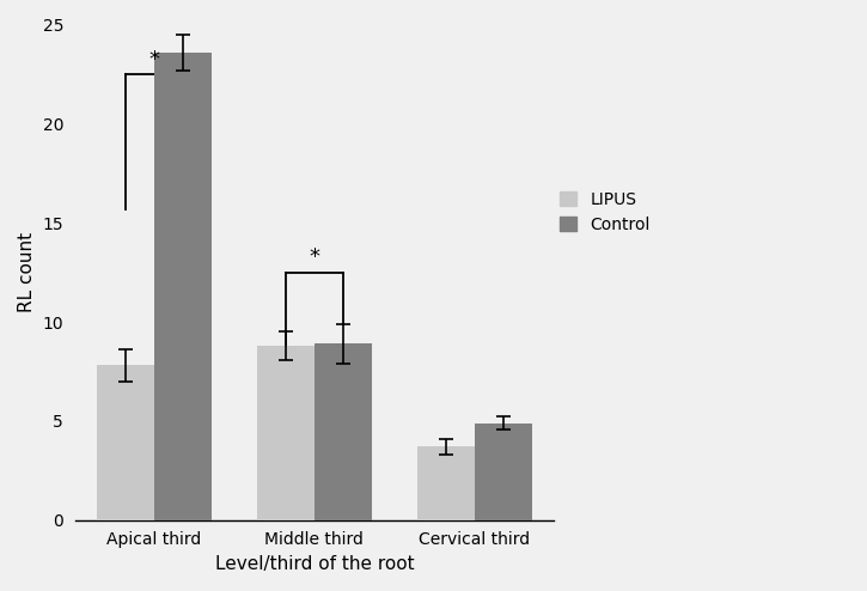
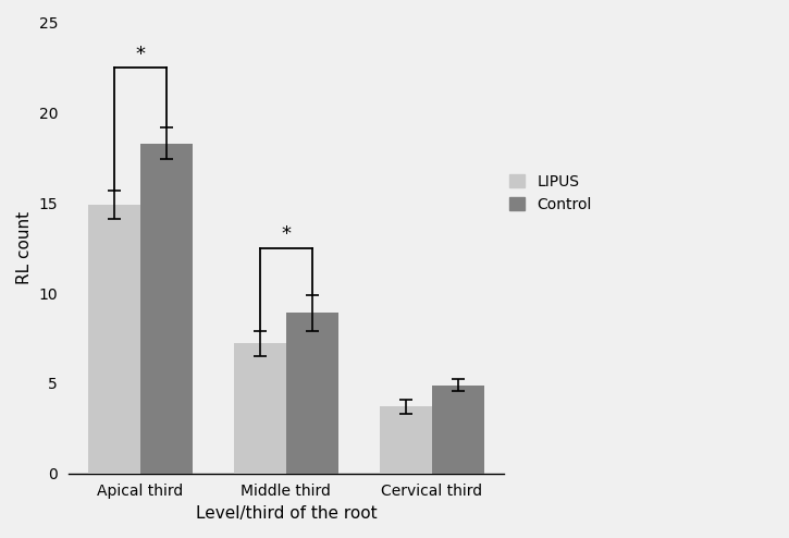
LIPUS/Apical third: 7.8 -> 14.9
Control/Apical third: 23.6 -> 18.3
LIPUS/Middle third: 8.8 -> 7.2
